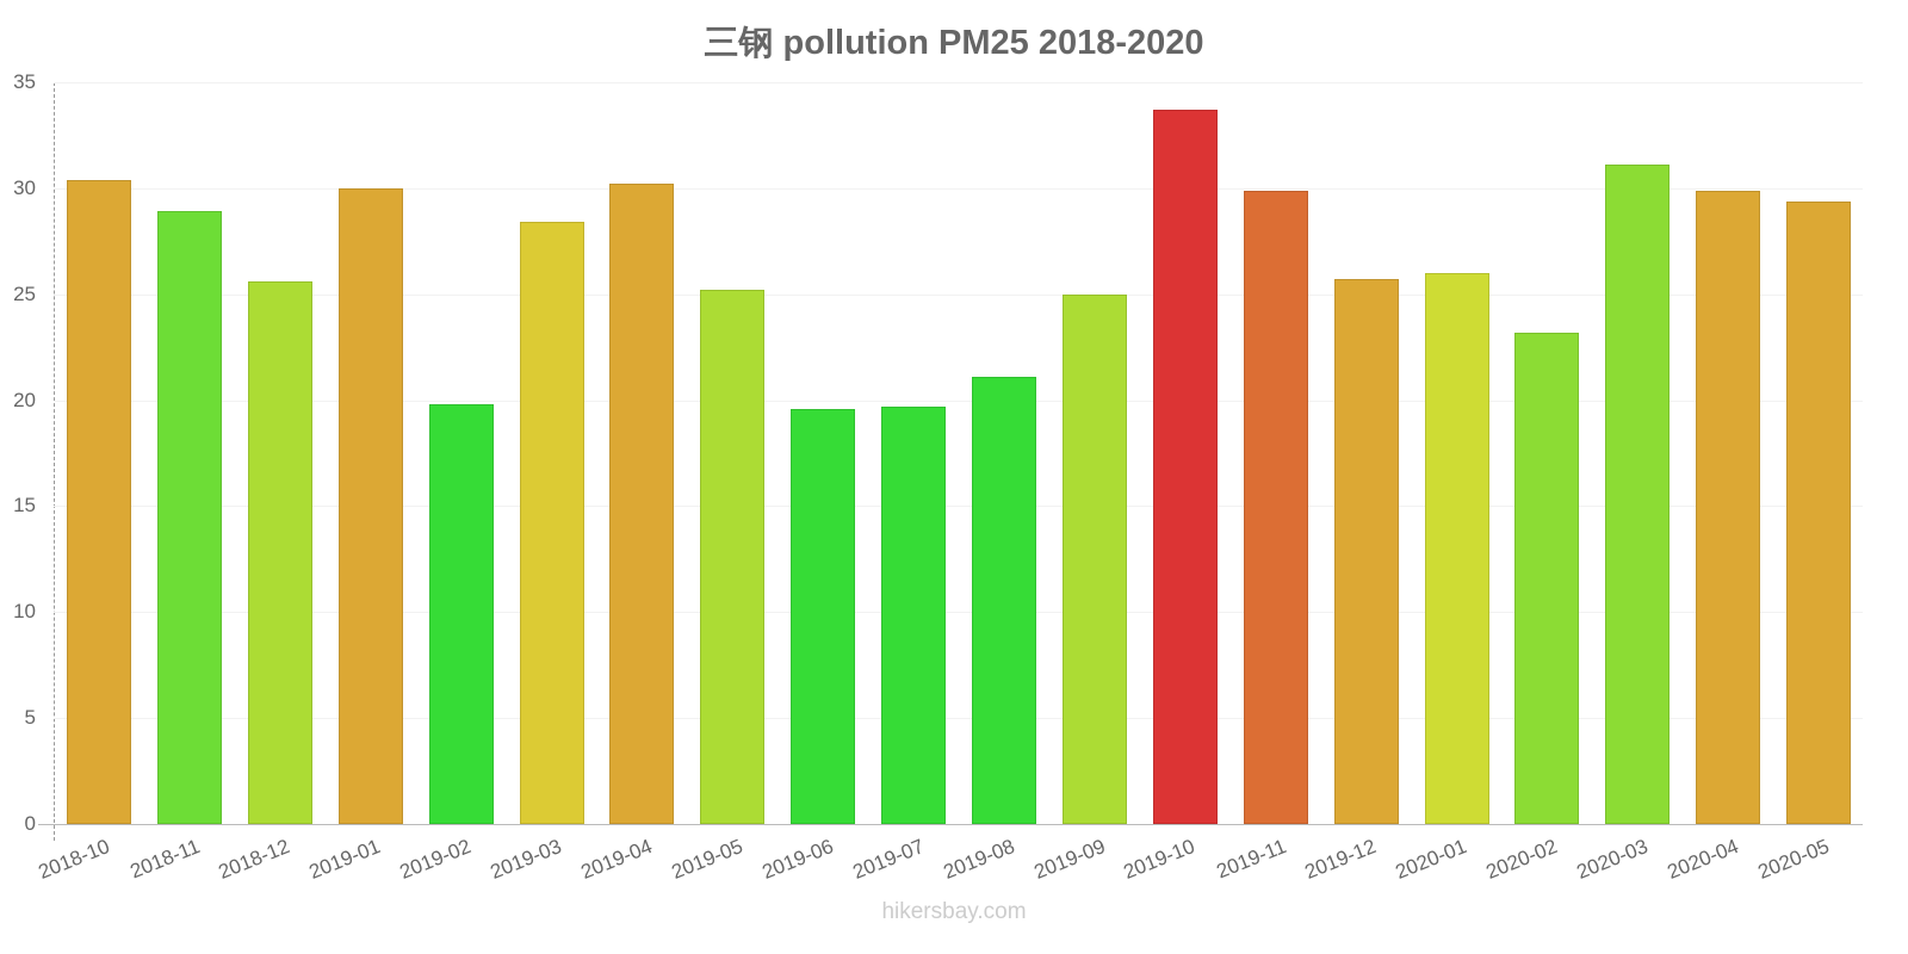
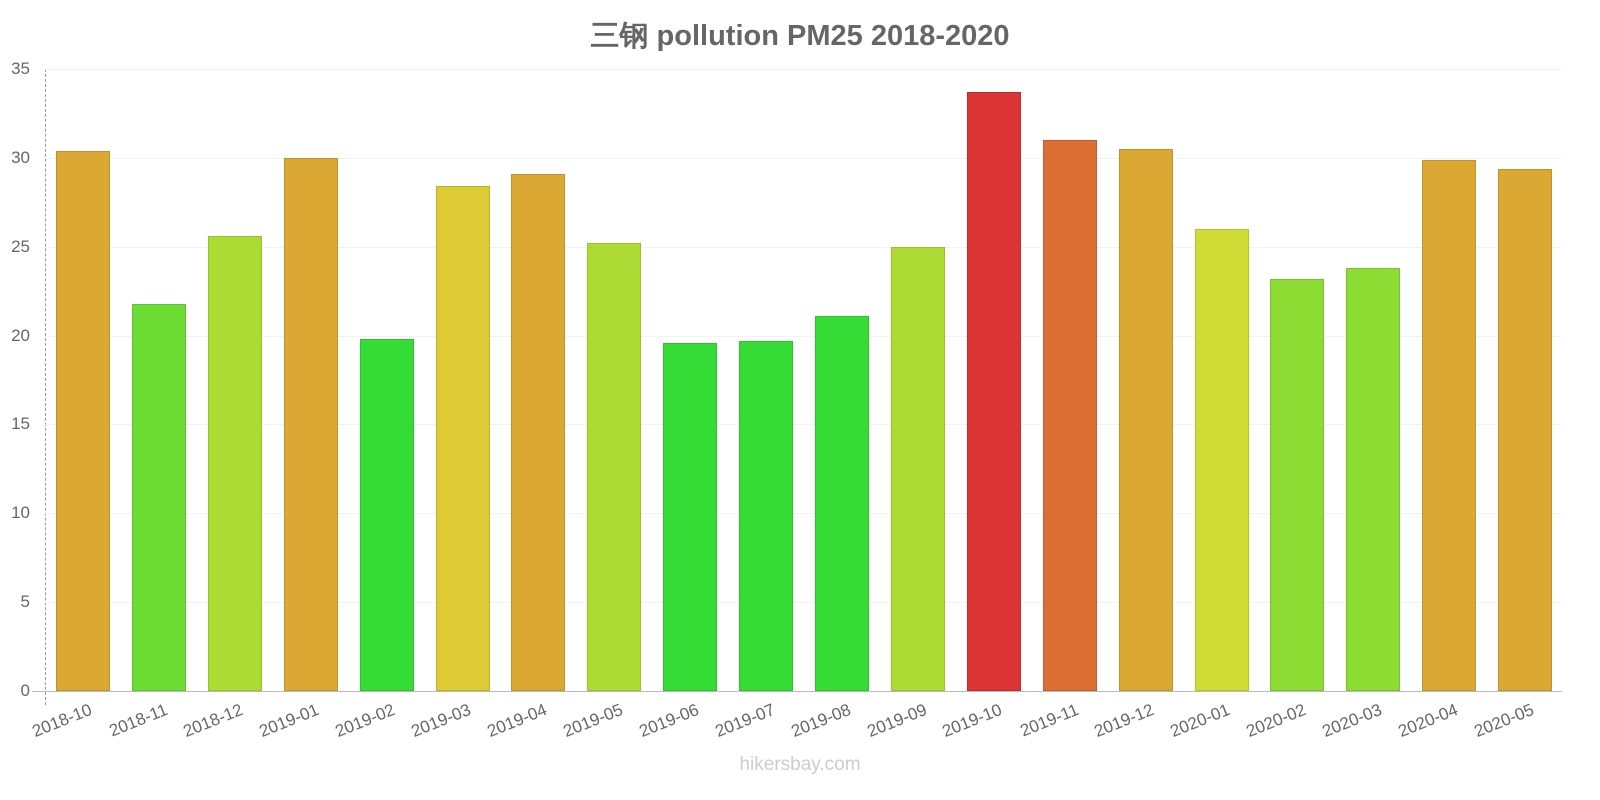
2018-11: 28.9 -> 21.8
2019-04: 30.2 -> 29.1
2019-11: 29.9 -> 31.0
2019-12: 25.7 -> 30.5
2020-03: 31.1 -> 23.8
